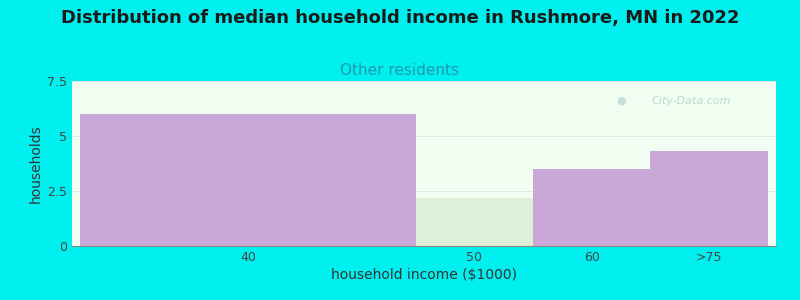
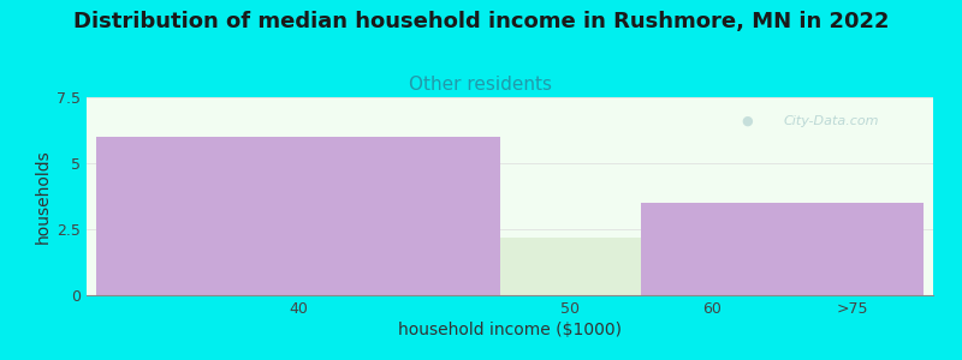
>75: 4.3 -> 3.5
